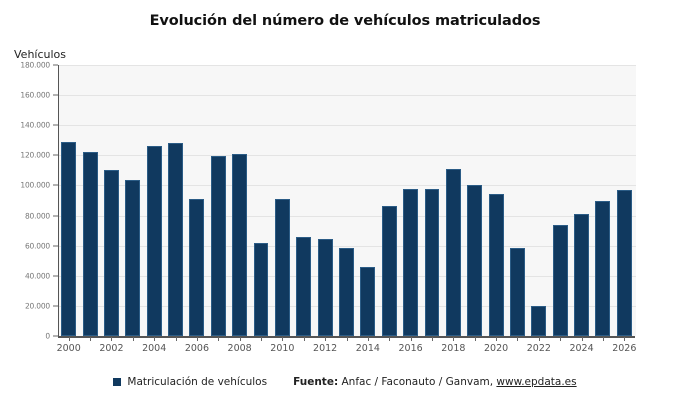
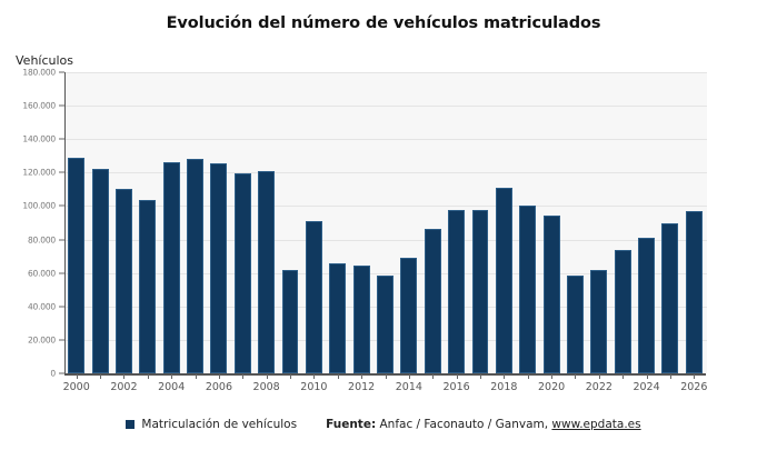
2006: 91000 -> 126000
2014: 46000 -> 69000
2022: 20000 -> 62000
